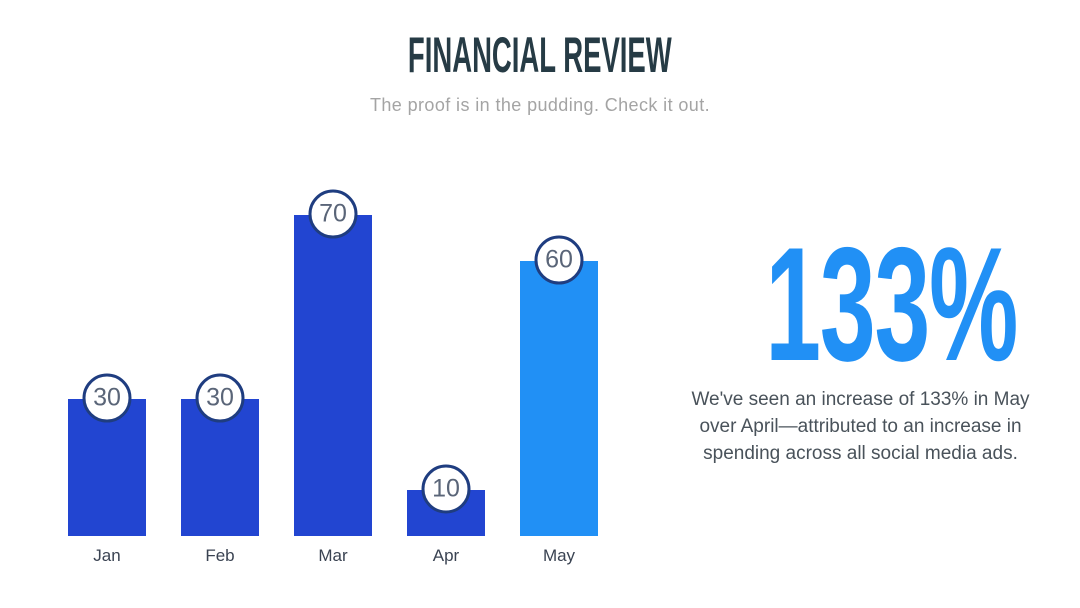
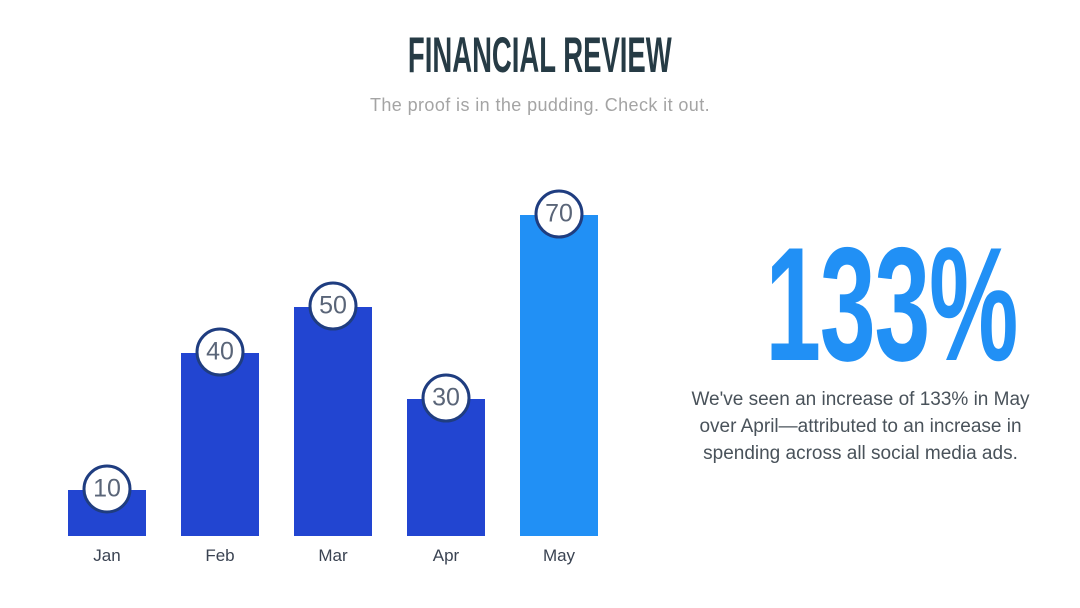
Jan: 30 -> 10
Feb: 30 -> 40
Mar: 70 -> 50
Apr: 10 -> 30
May: 60 -> 70
